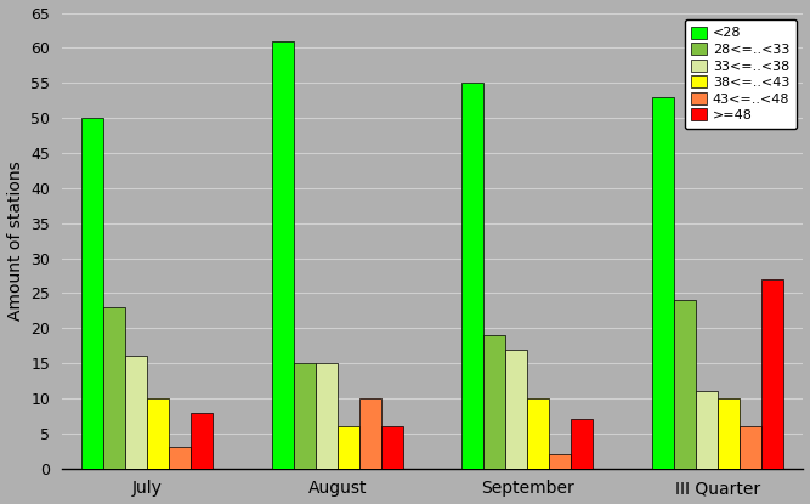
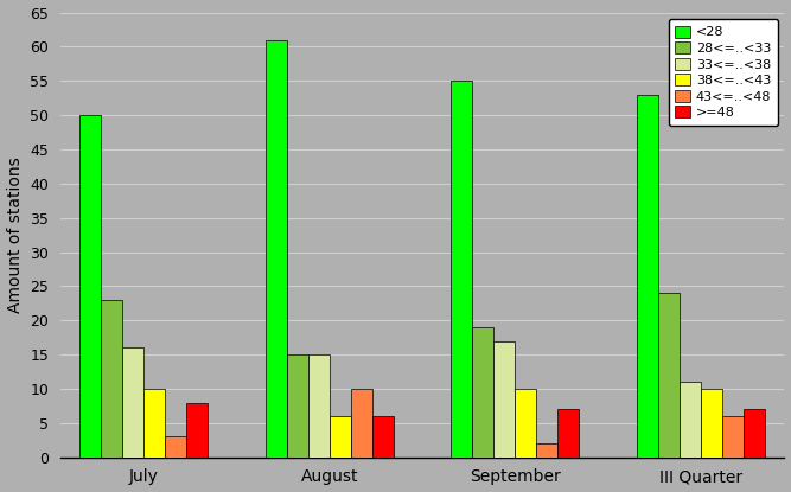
>=48/III Quarter: 27 -> 7
